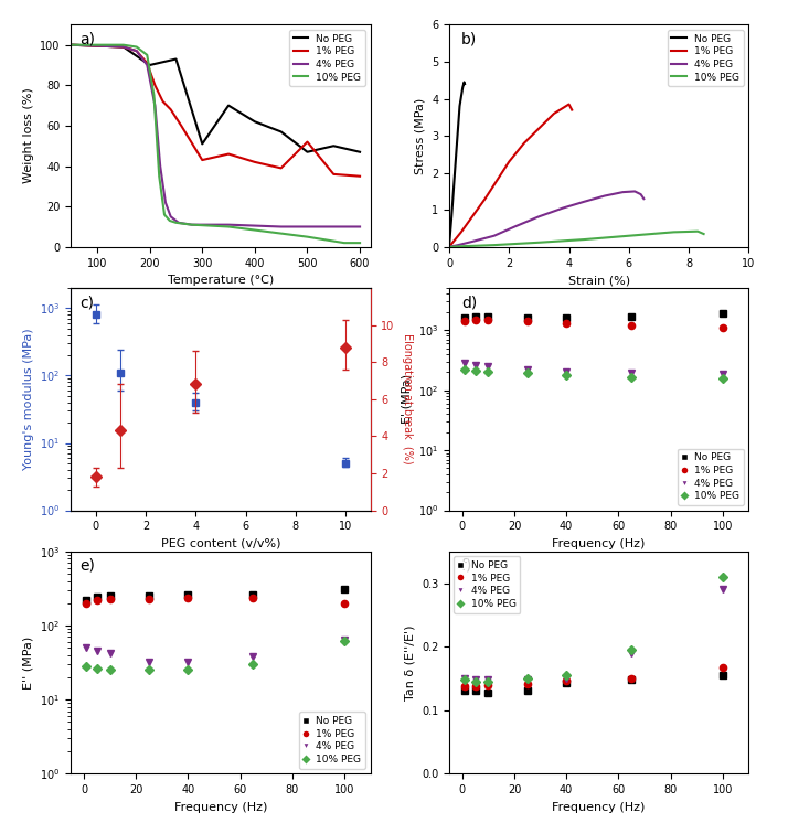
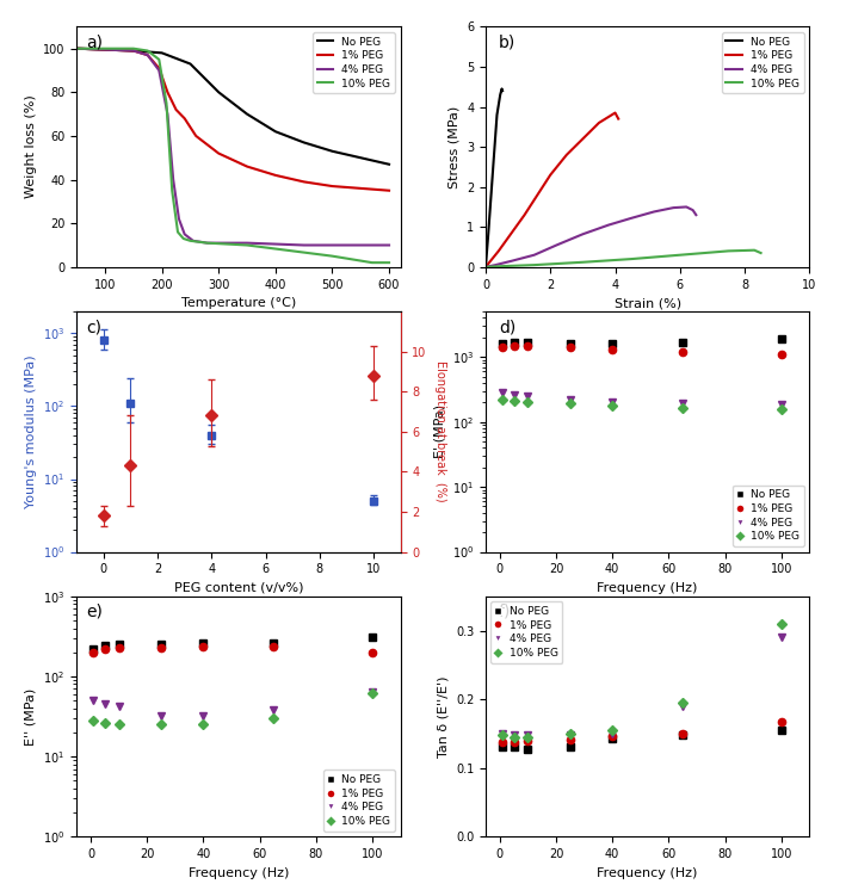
No PEG/200: 90 -> 98
No PEG/300: 51 -> 80
1% PEG/300: 43 -> 52
No PEG/500: 47 -> 53
1% PEG/500: 52 -> 37
